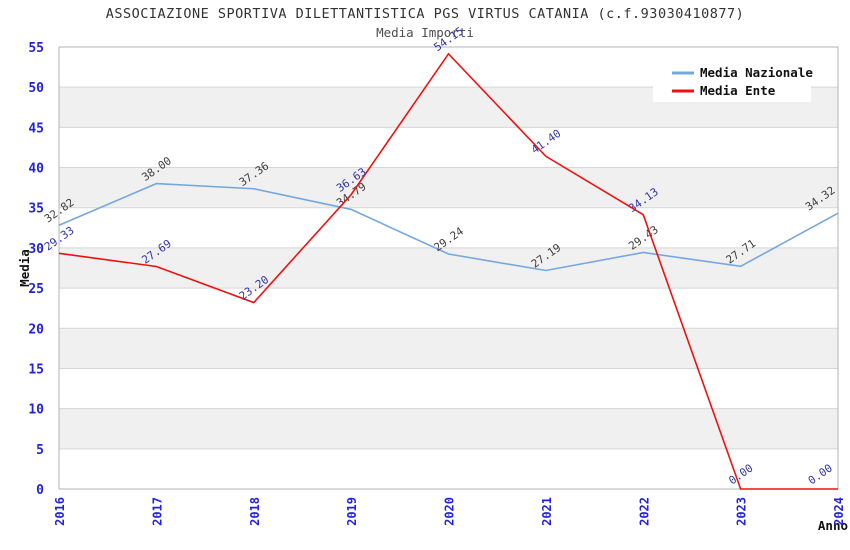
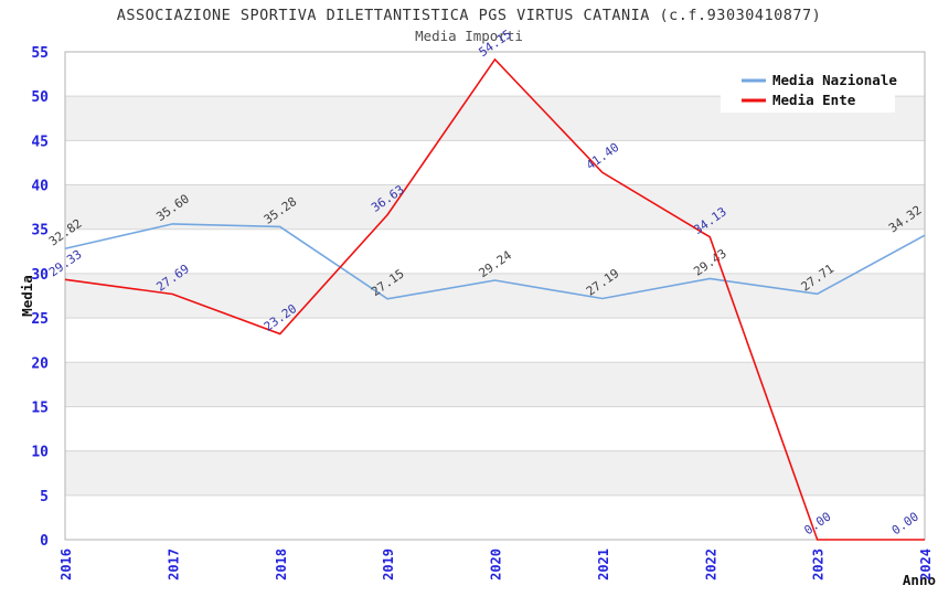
Media Nazionale/2017: 38.00 -> 35.60
Media Nazionale/2018: 37.36 -> 35.28
Media Nazionale/2019: 34.79 -> 27.15
